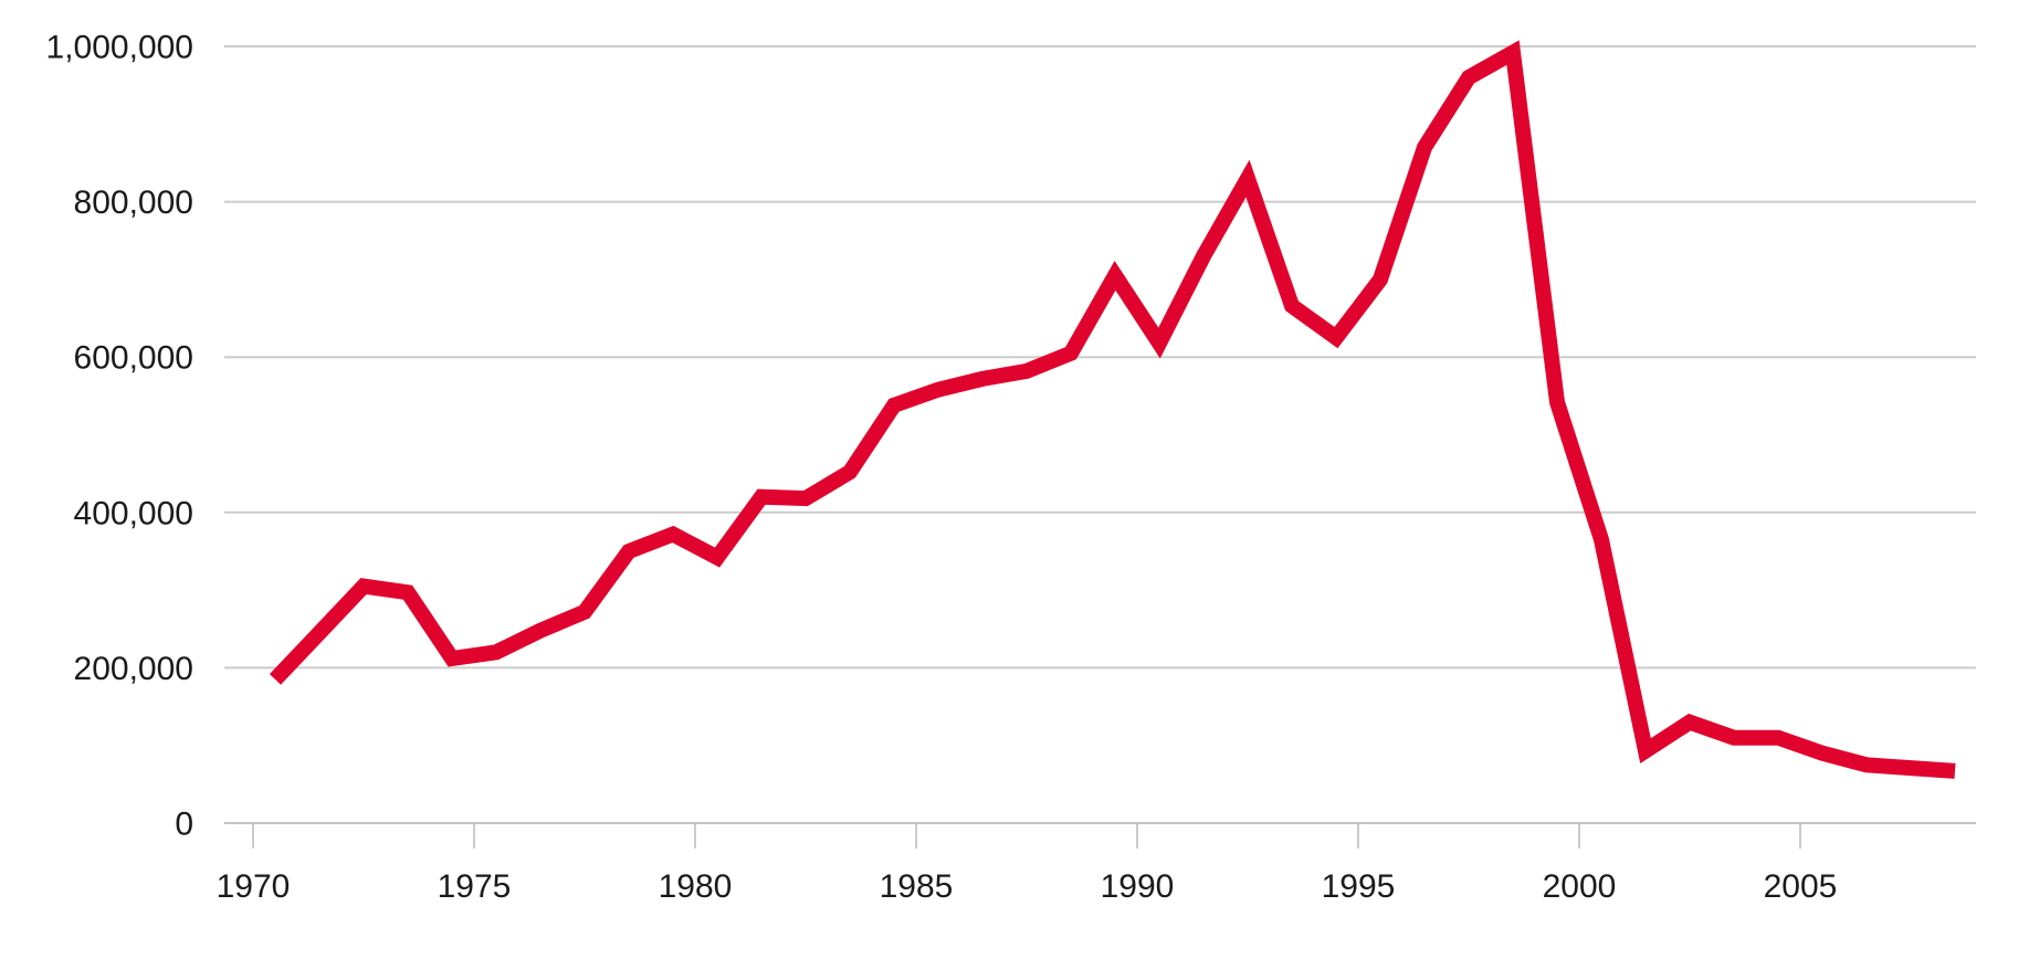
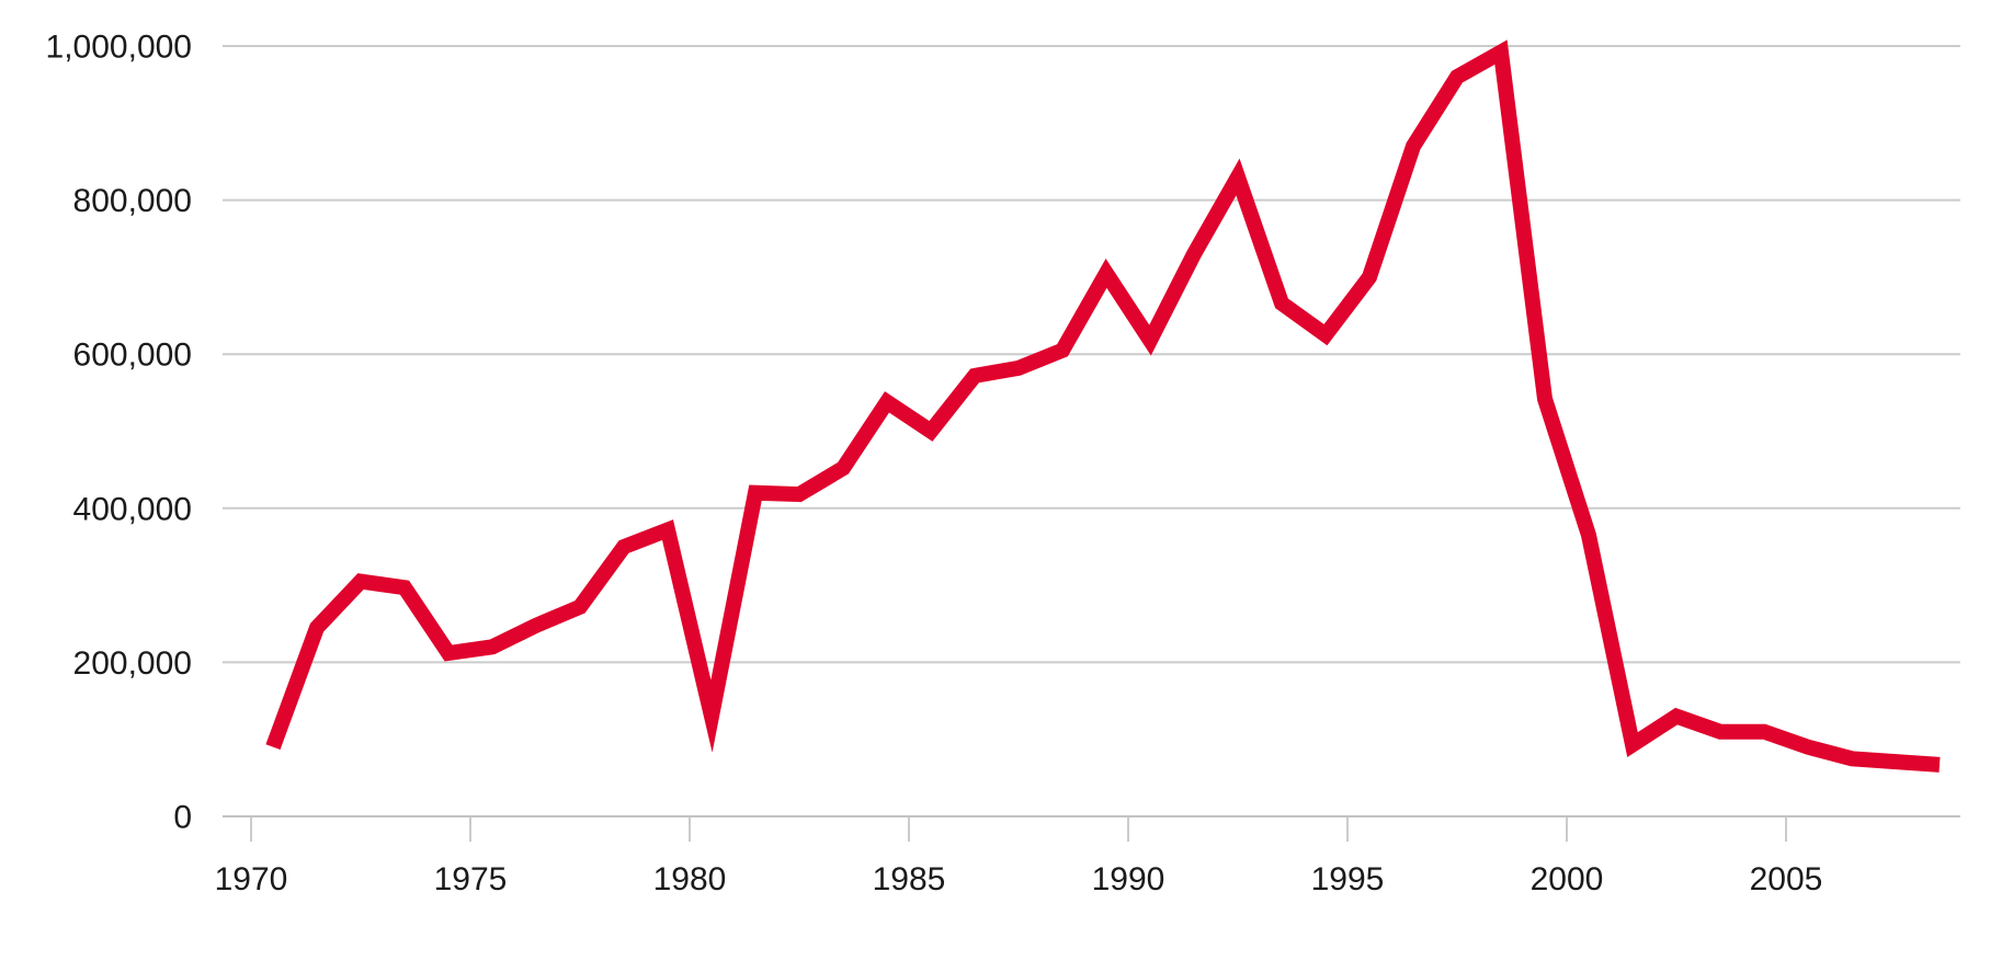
1970: 180000 -> 90000
1980: 340000 -> 130000
1985: 560000 -> 500000
